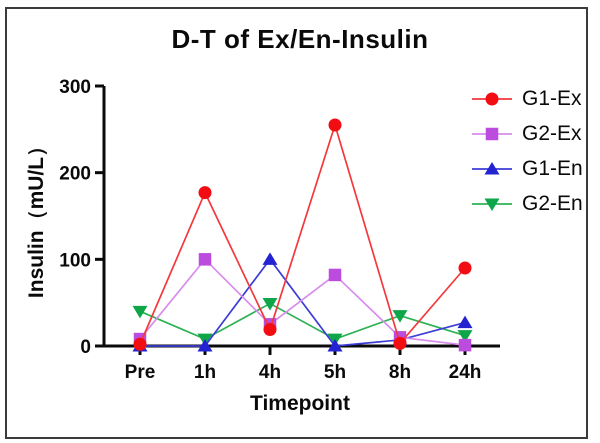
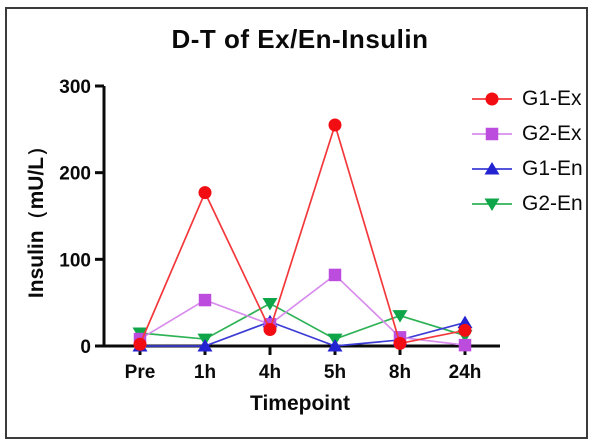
G2-En/Pre: 40 -> 20
G2-Ex/1h: 100 -> 50
G1-En/4h: 100 -> 30
G1-Ex/24h: 90 -> 20
